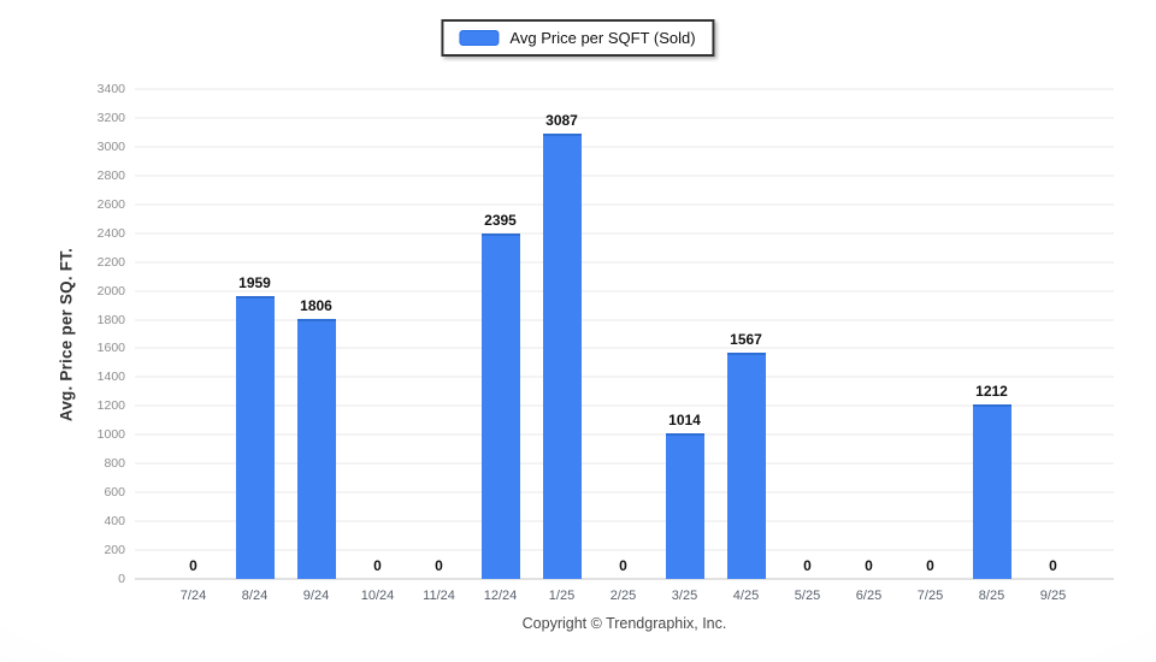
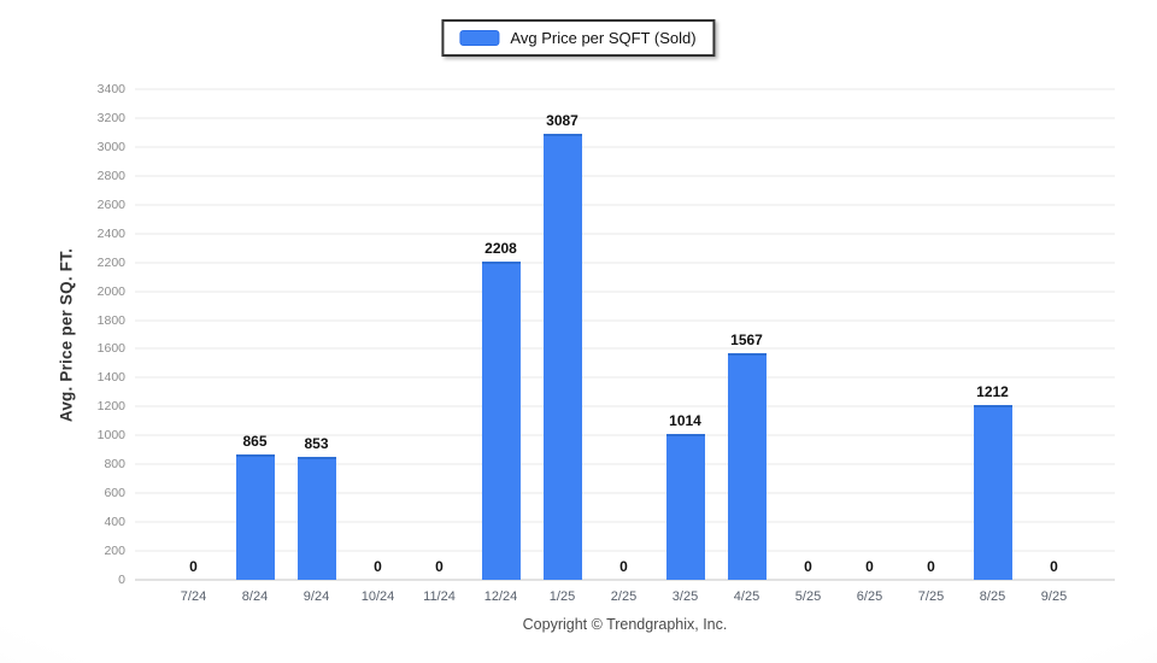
8/24: 1959 -> 865
9/24: 1806 -> 853
12/24: 2395 -> 2208
